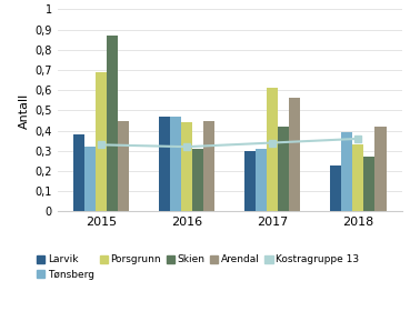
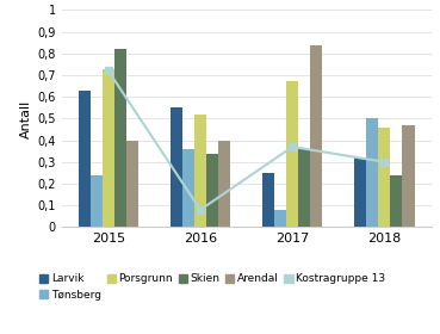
Larvik/2015: 0,38 -> 0,63
Tønsberg/2015: 0,32 -> 0,24
Porsgrunn/2015: 0,69 -> 0,73
Kostragruppe 13/2015: 0,33 -> 0,72
Skien/2015: 0,87 -> 0,82
Arendal/2015: 0,45 -> 0,40
Larvik/2016: 0,47 -> 0,55
Tønsberg/2016: 0,47 -> 0,36
Porsgrunn/2016: 0,44 -> 0,52
Kostragruppe 13/2016: 0,32 -> 0,08
Skien/2016: 0,31 -> 0,34
Arendal/2016: 0,45 -> 0,40
Larvik/2017: 0,30 -> 0,25
Tønsberg/2017: 0,31 -> 0,08
Porsgrunn/2017: 0,61 -> 0,67
Kostragruppe 13/2017: 0,34 -> 0,37
Skien/2017: 0,42 -> 0,36
Arendal/2017: 0,56 -> 0,84
Larvik/2018: 0,23 -> 0,32
Tønsberg/2018: 0,39 -> 0,50
Porsgrunn/2018: 0,33 -> 0,46
Kostragruppe 13/2018: 0,36 -> 0,30
Skien/2018: 0,27 -> 0,24
Arendal/2018: 0,42 -> 0,47
